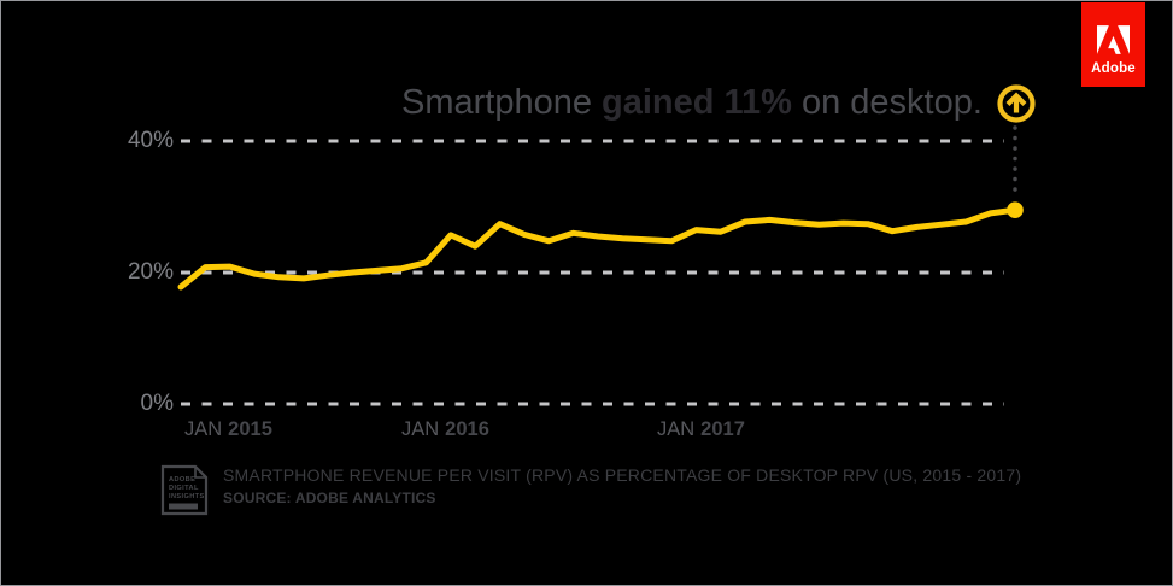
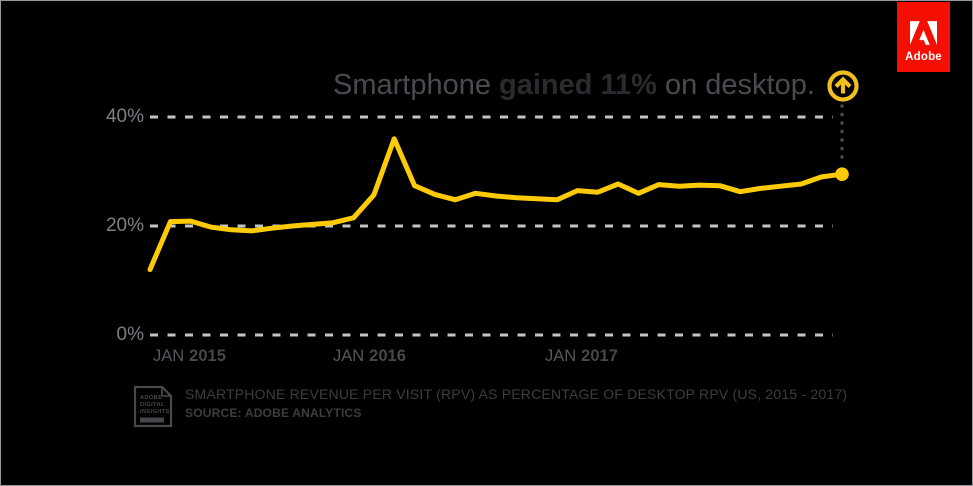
JAN 2015: 18% -> 12%
JAN 2016: 24% -> 36%
JAN 2017: 28% -> 26%
